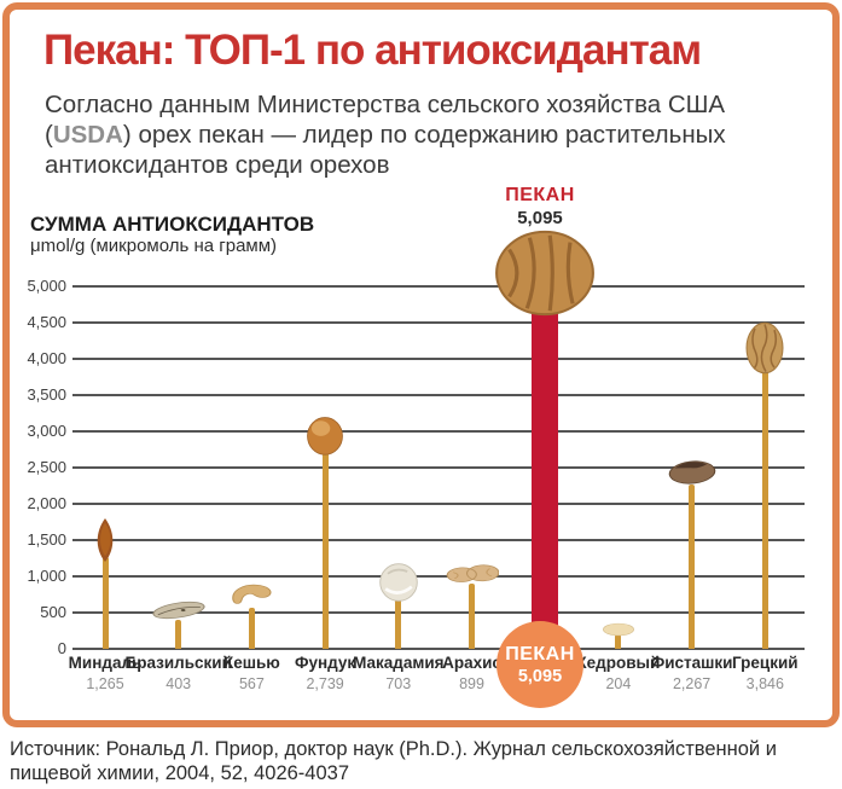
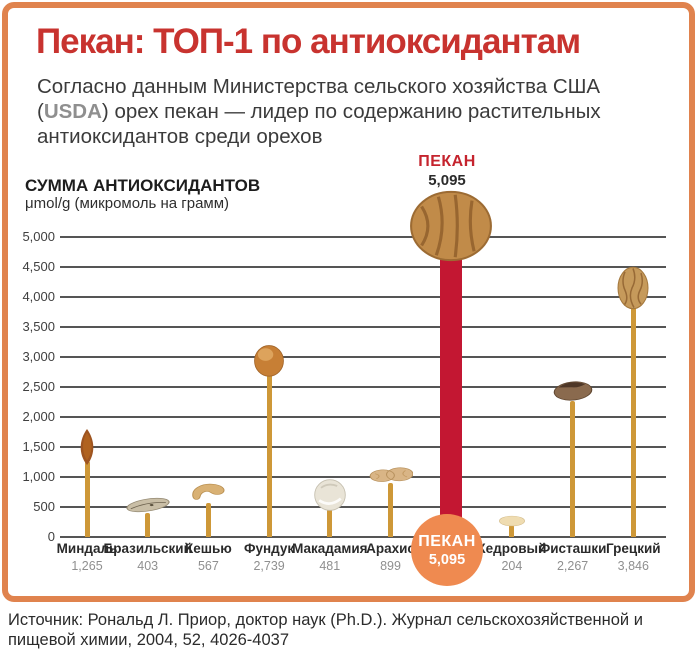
Макадамия: 703 -> 481
